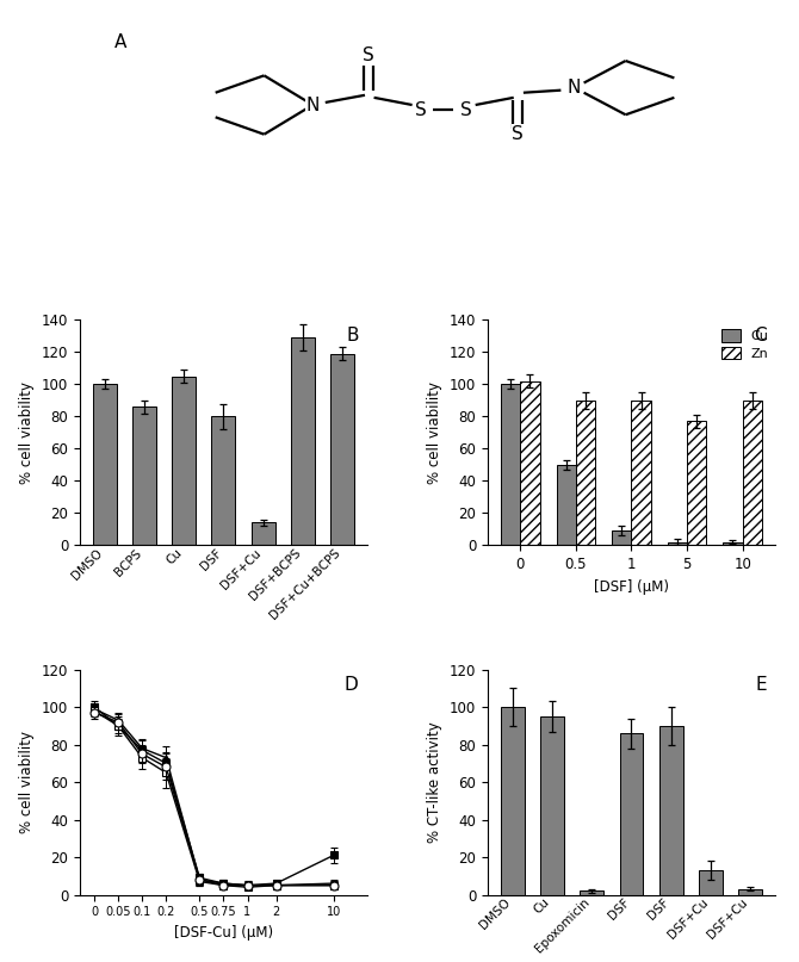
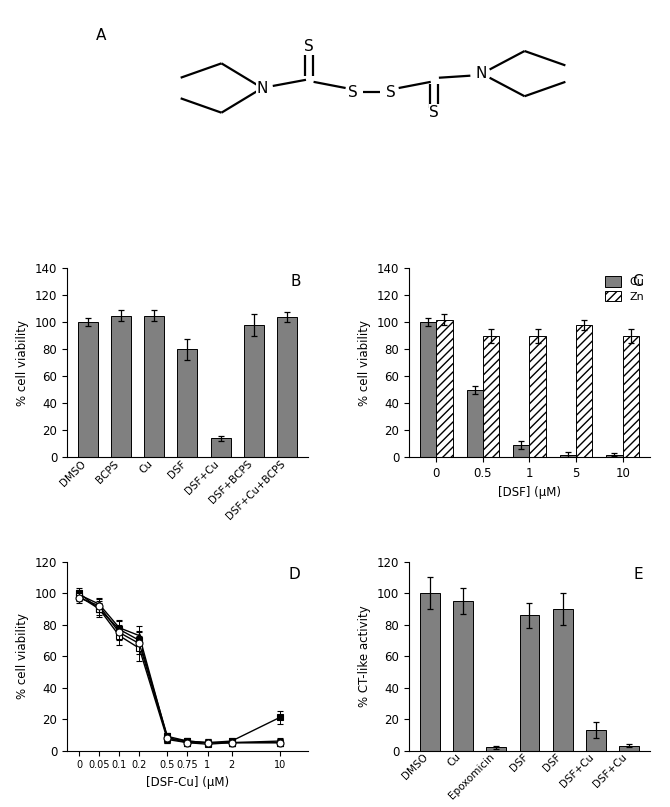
BCPS: 86 -> 105
DSF+BCPS: 129 -> 98
DSF+Cu+BCPS: 119 -> 104
Zn/5: 77 -> 98
